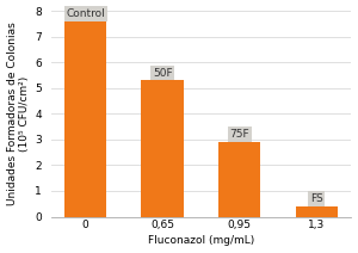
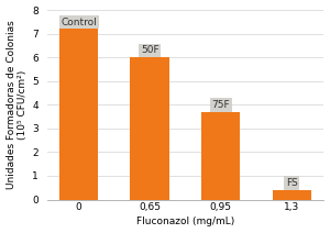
0: 7.6 -> 7.2
0,65: 5.3 -> 6.0
0,95: 2.9 -> 3.7
